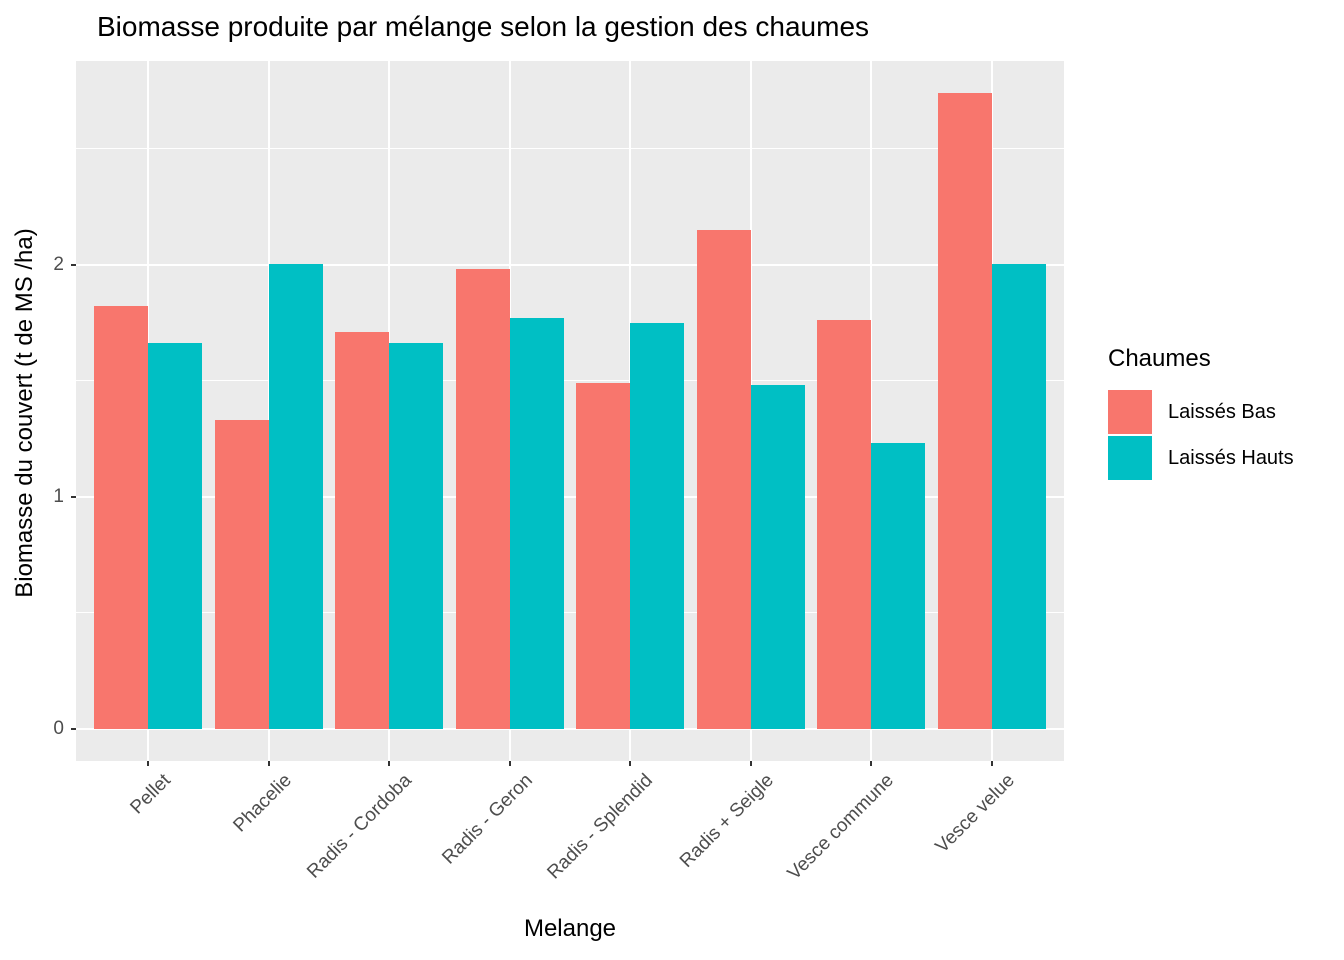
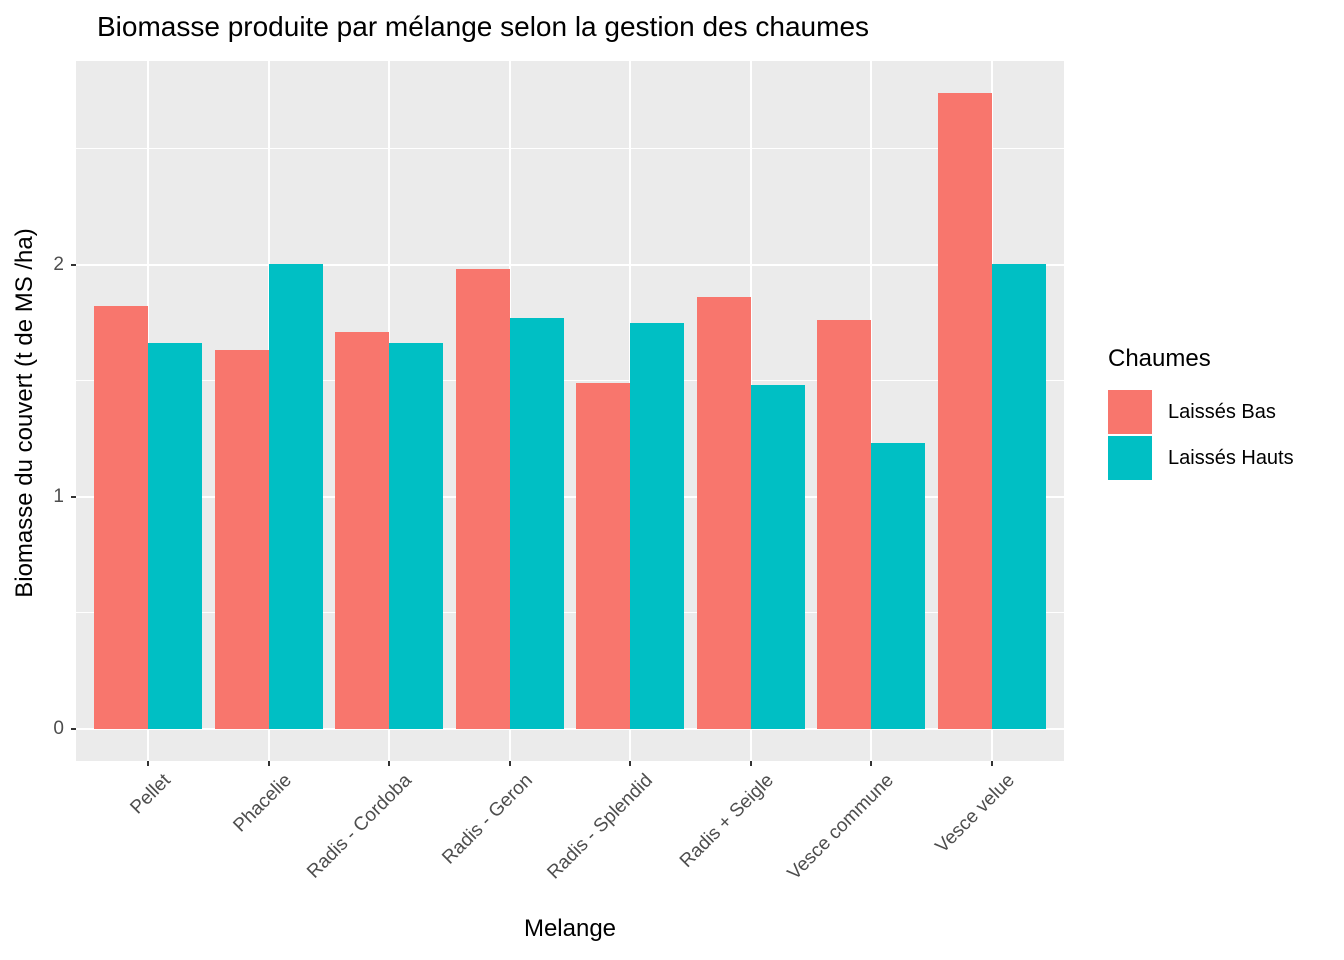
Laissés Bas/Phacelie: 1.33 -> 1.63
Laissés Bas/Radis + Seigle: 2.15 -> 1.86
